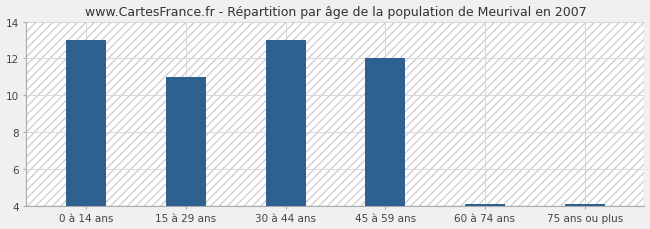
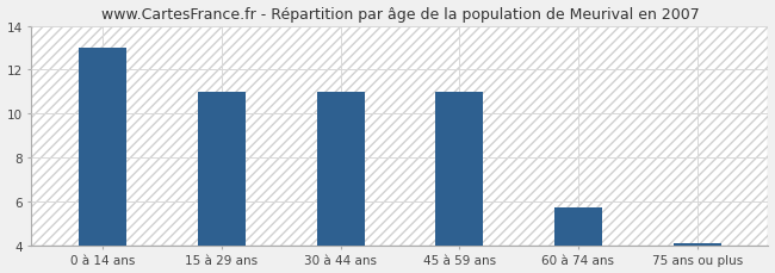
30 à 44 ans: 13.0 -> 11.0
45 à 59 ans: 12.0 -> 11.0
60 à 74 ans: 4.1 -> 5.7
